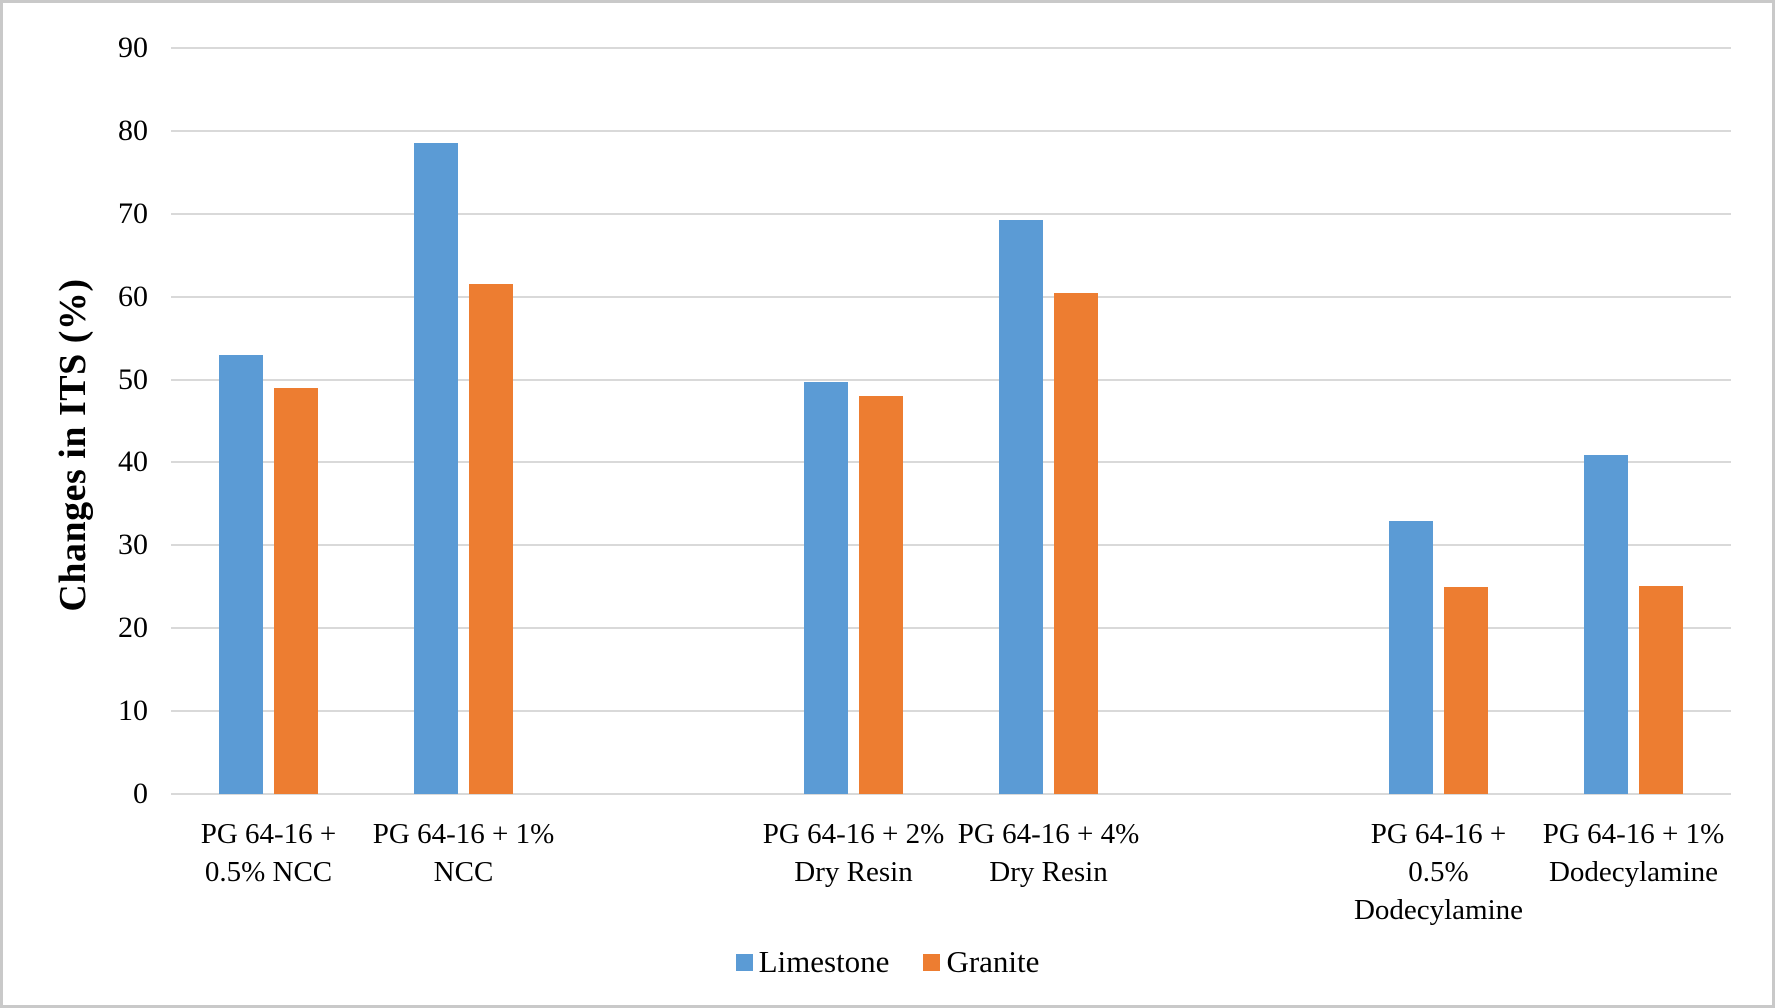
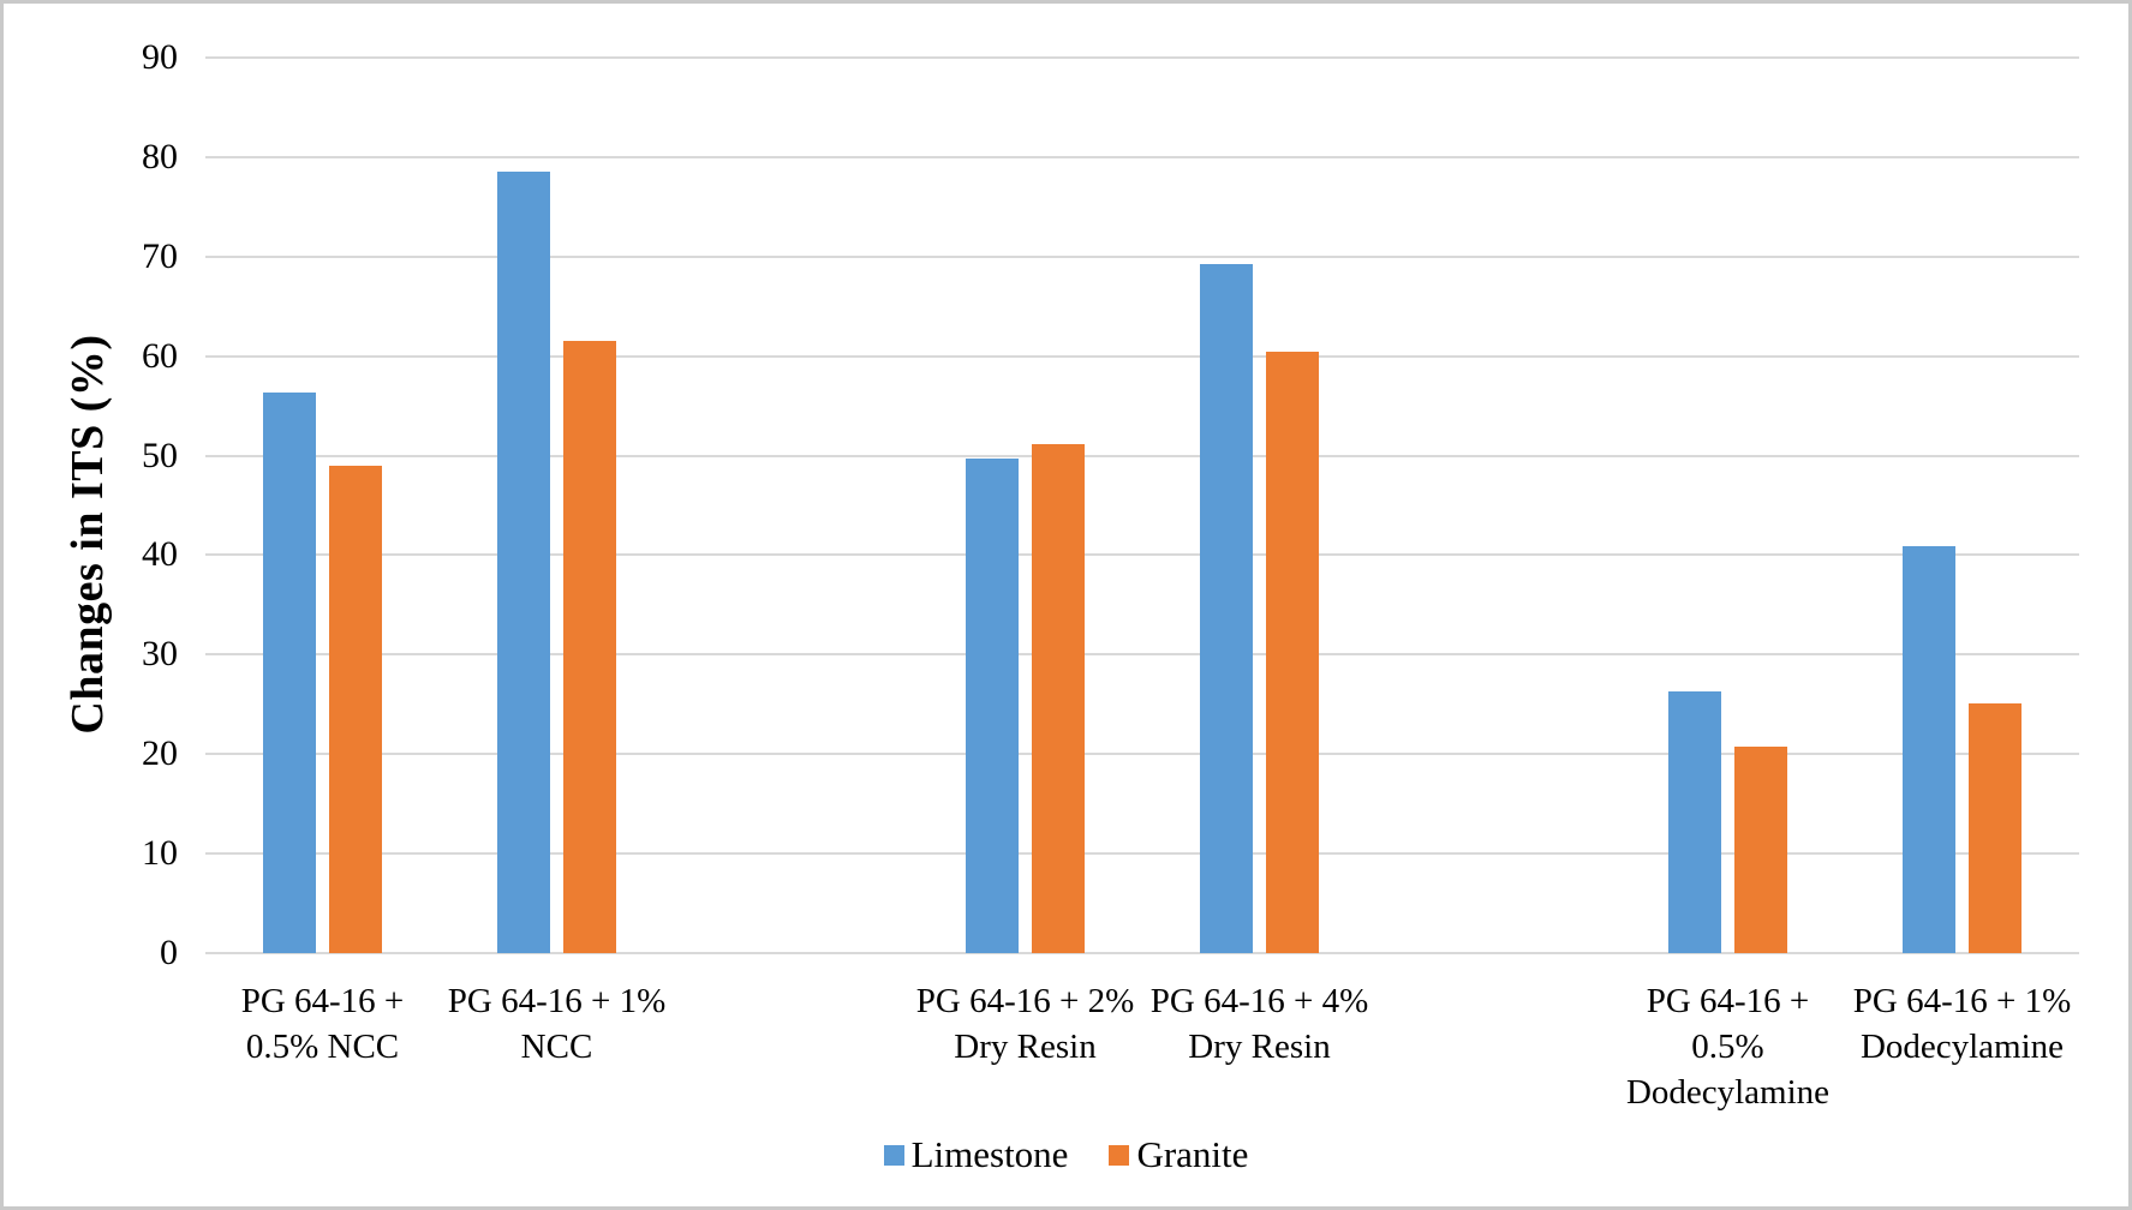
Limestone/PG 64-16 + 0.5% NCC: 53 -> 56
Granite/PG 64-16 + 2% Dry Resin: 48 -> 51
Limestone/PG 64-16 + 0.5% Dodecylamine: 33 -> 26
Granite/PG 64-16 + 0.5% Dodecylamine: 25 -> 21
